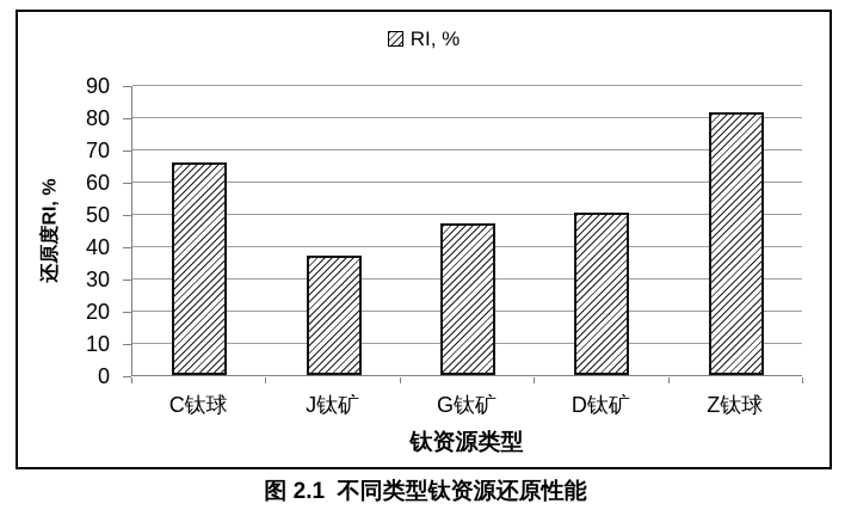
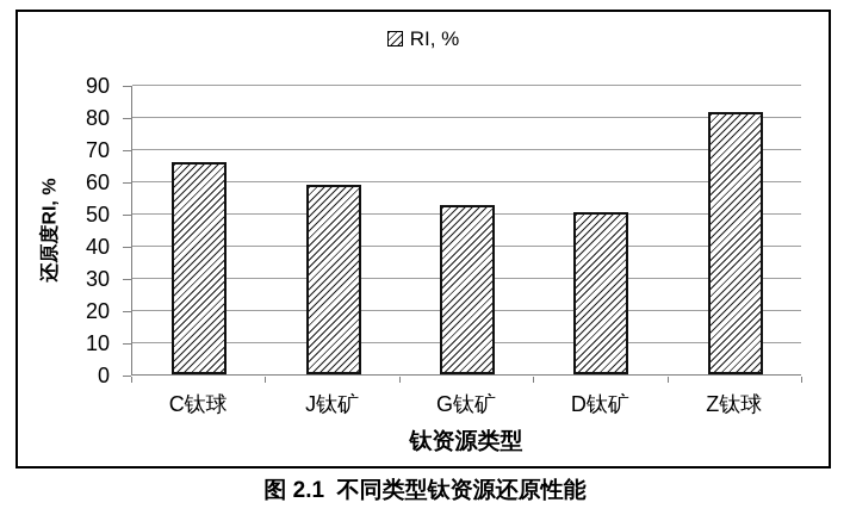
J钛矿: 37 -> 59
G钛矿: 47 -> 52
